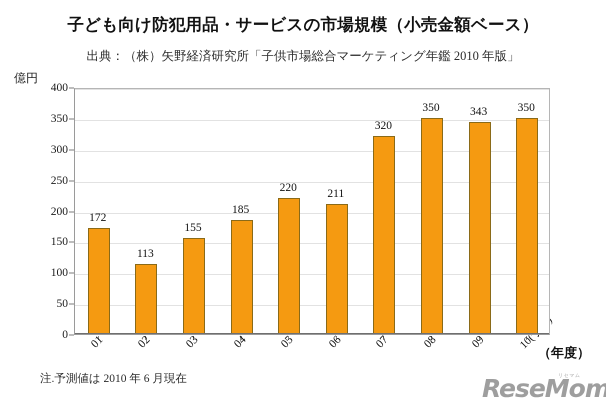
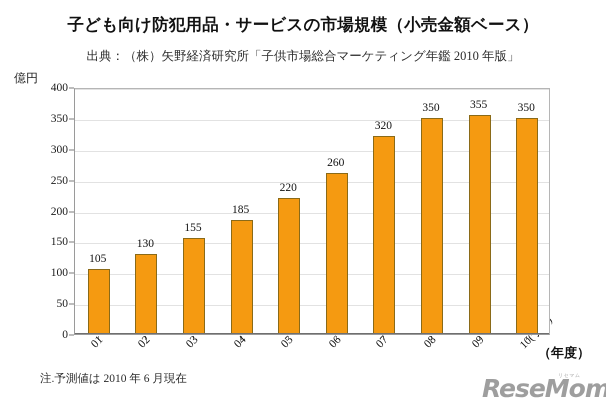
01: 172 -> 105
02: 113 -> 130
06: 211 -> 260
09: 343 -> 355
